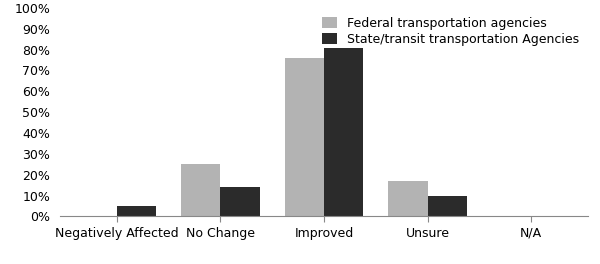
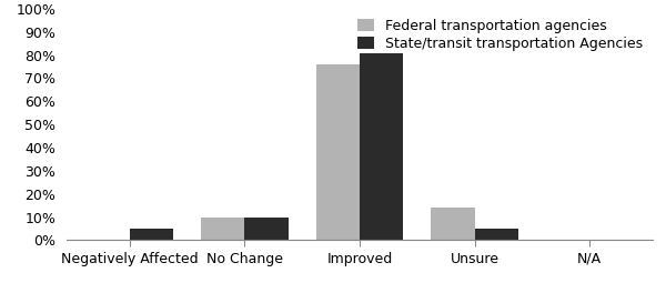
Federal transportation agencies/No Change: 25% -> 10%
State/transit transportation Agencies/No Change: 14% -> 10%
Federal transportation agencies/Unsure: 17% -> 14%
State/transit transportation Agencies/Unsure: 10% -> 5%
